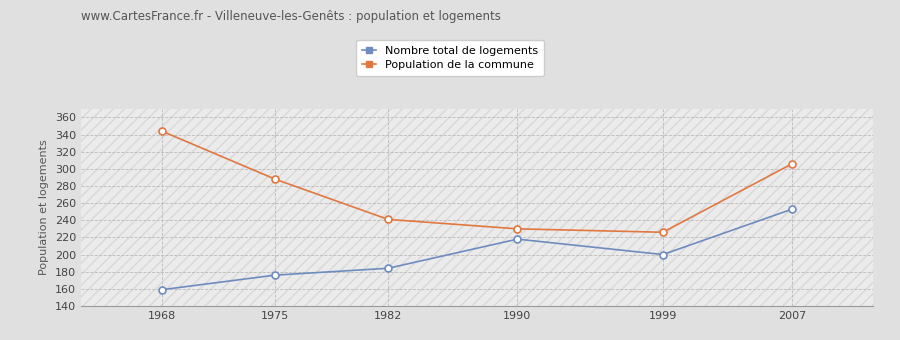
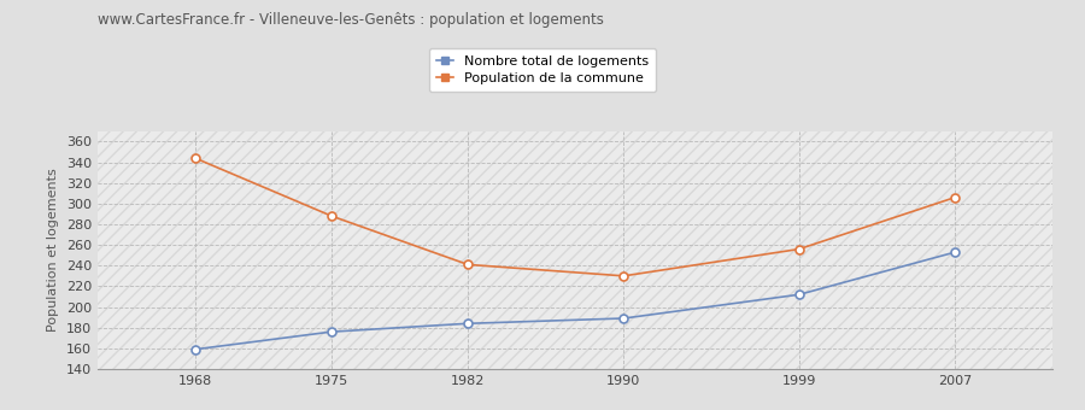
Nombre total de logements/1990: 218 -> 189
Nombre total de logements/1999: 200 -> 212
Population de la commune/1999: 226 -> 256
